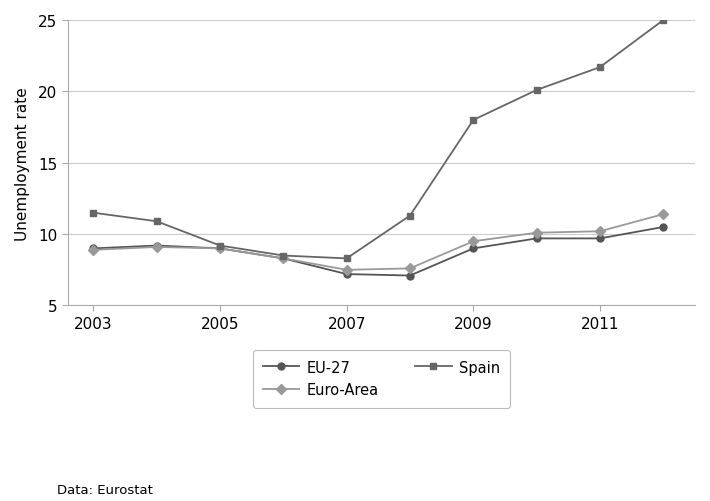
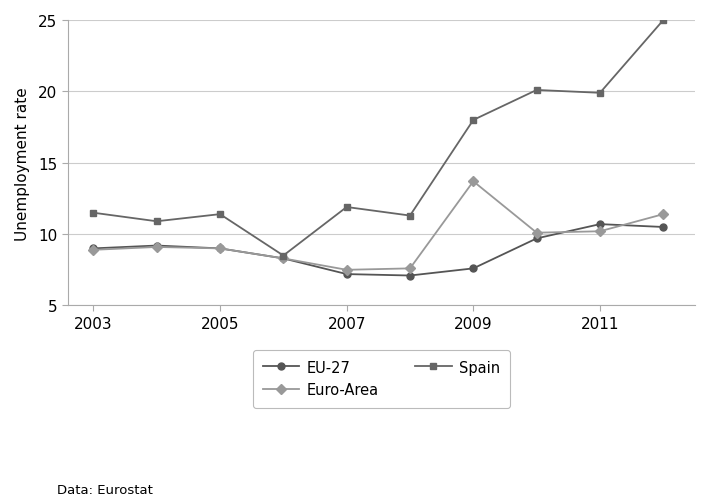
Spain/2005: 9.2 -> 11.4
Spain/2007: 8.3 -> 11.9
EU-27/2009: 9.0 -> 7.6
Euro-Area/2009: 9.5 -> 13.7
EU-27/2011: 9.7 -> 10.7
Spain/2011: 21.7 -> 19.9
